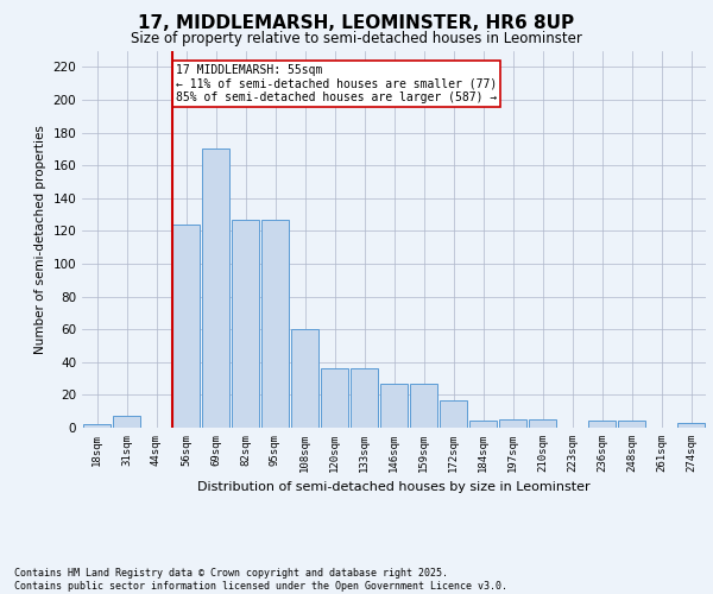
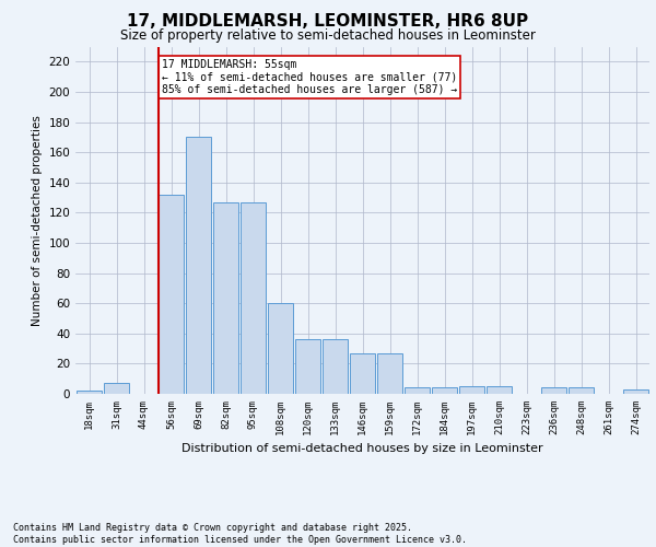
56sqm: 124 -> 132
172sqm: 17 -> 4
